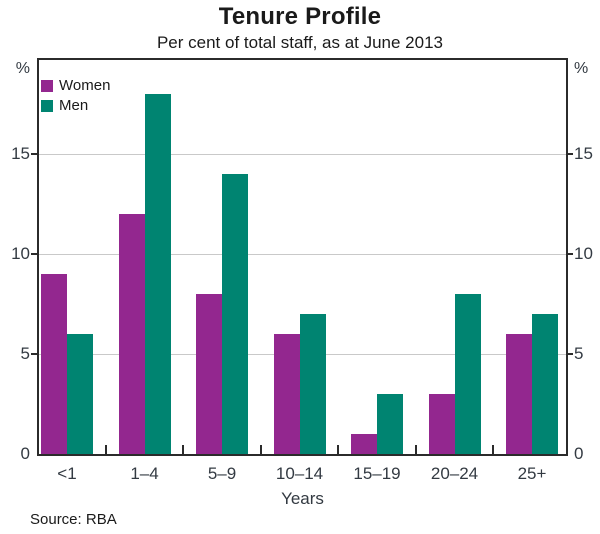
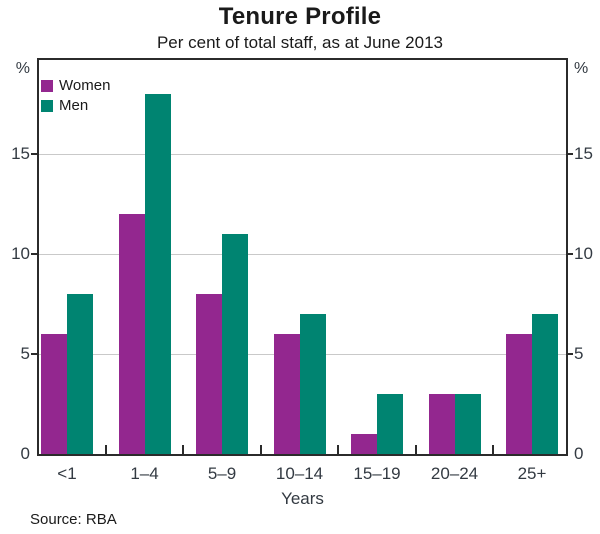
Women/<1: 9 -> 6
Men/<1: 6 -> 8
Men/5–9: 14 -> 11
Men/20–24: 8 -> 3
